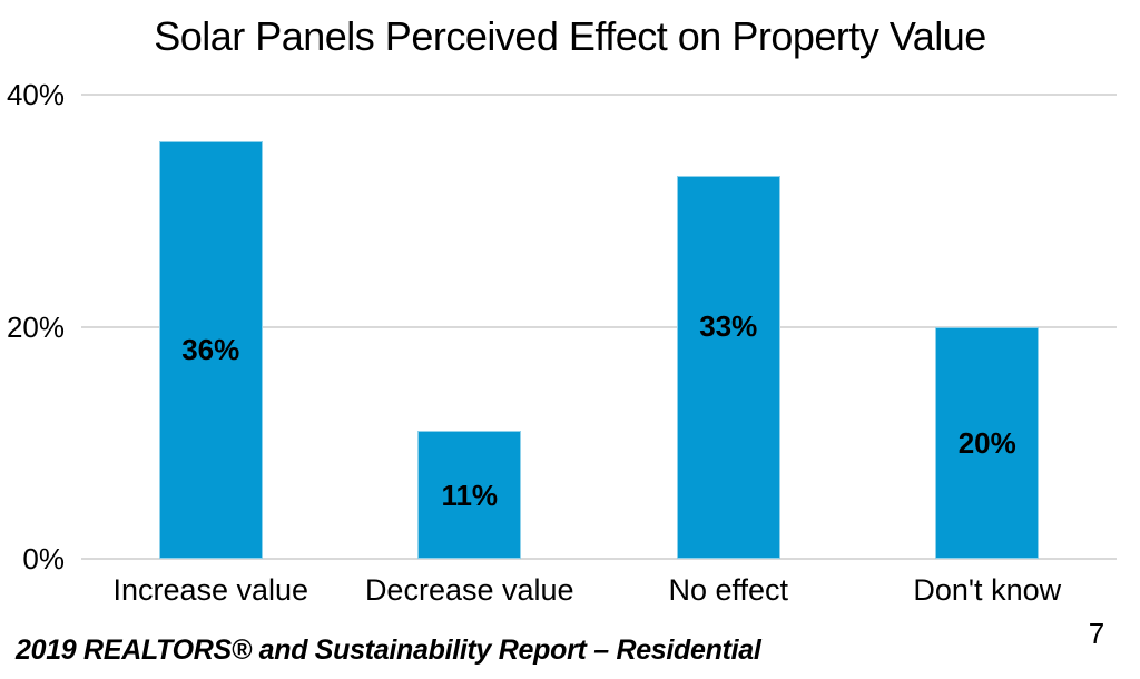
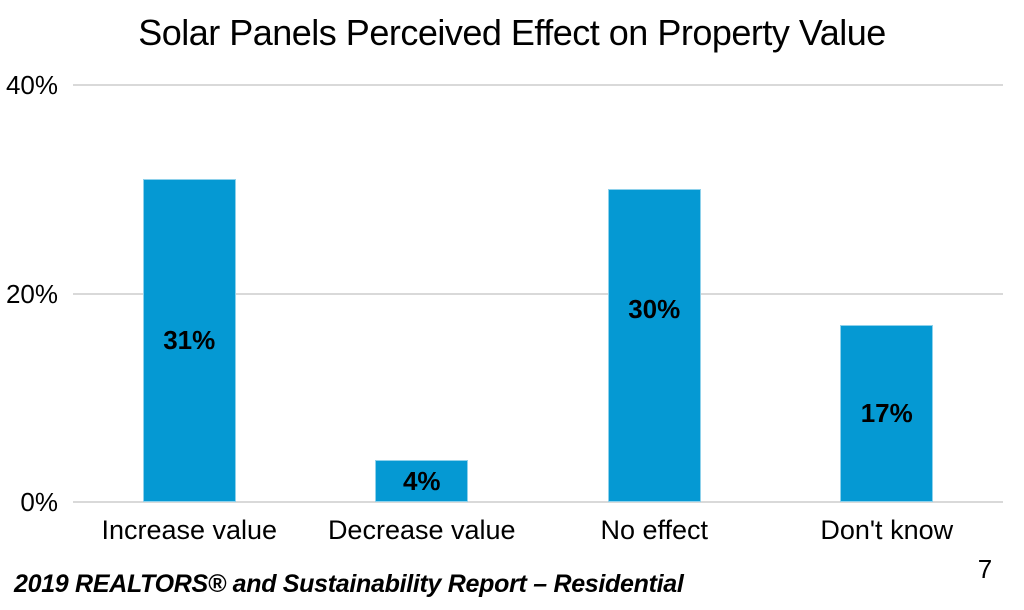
Increase value: 36% -> 31%
Decrease value: 11% -> 4%
No effect: 33% -> 30%
Don't know: 20% -> 17%
